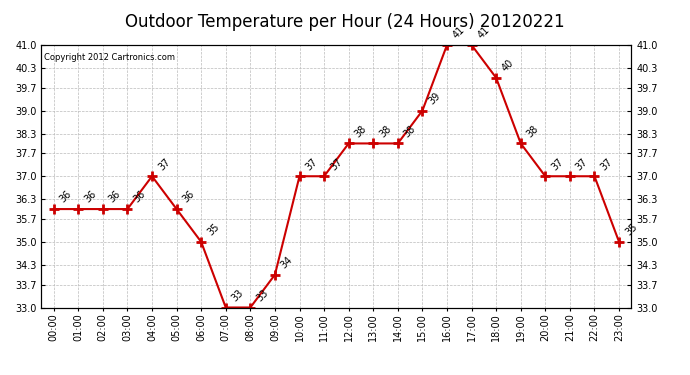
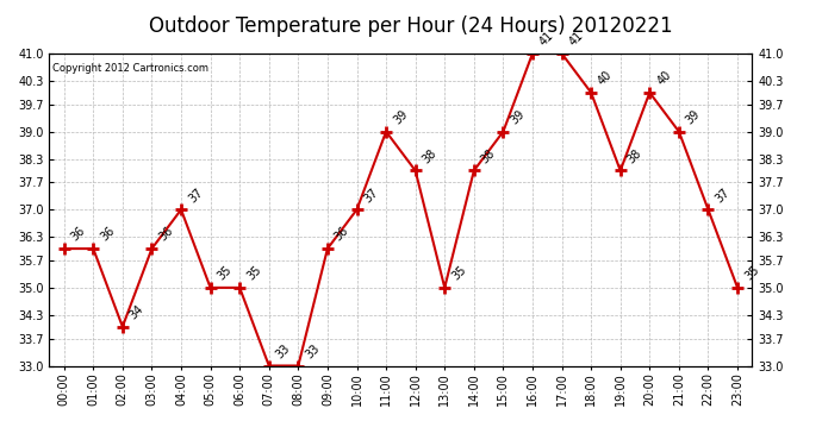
02:00: 36 -> 34
05:00: 36 -> 35
09:00: 34 -> 36
11:00: 37 -> 39
13:00: 38 -> 35
20:00: 37 -> 40
21:00: 37 -> 39
